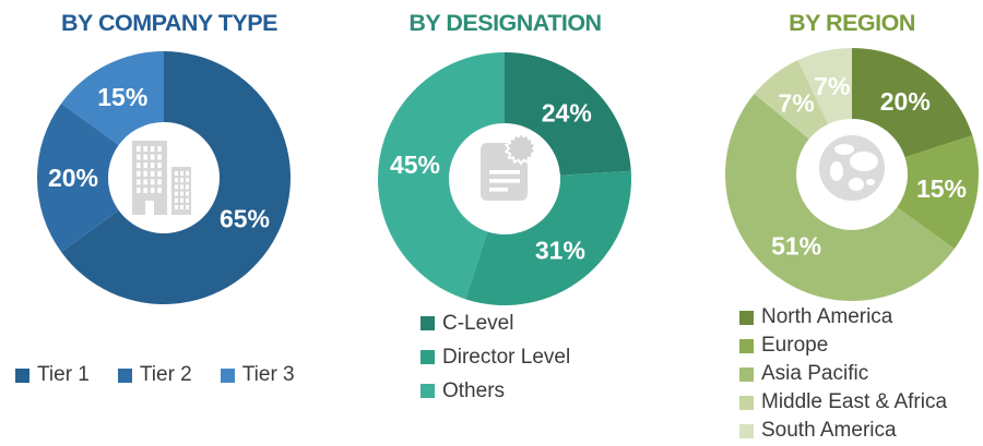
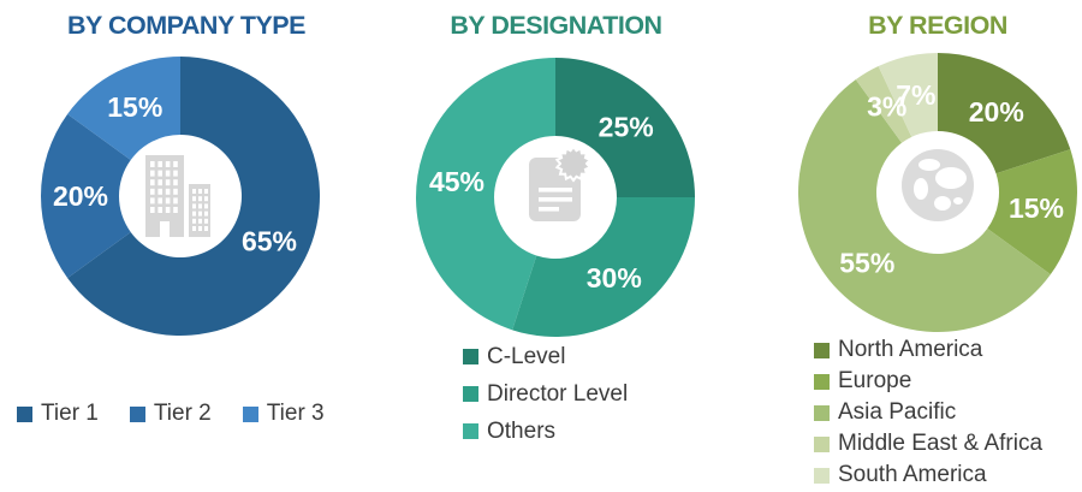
BY DESIGNATION/C-Level: 24% -> 25%
BY DESIGNATION/Director Level: 31% -> 30%
BY REGION/Asia Pacific: 51% -> 55%
BY REGION/Middle East & Africa: 7% -> 3%
